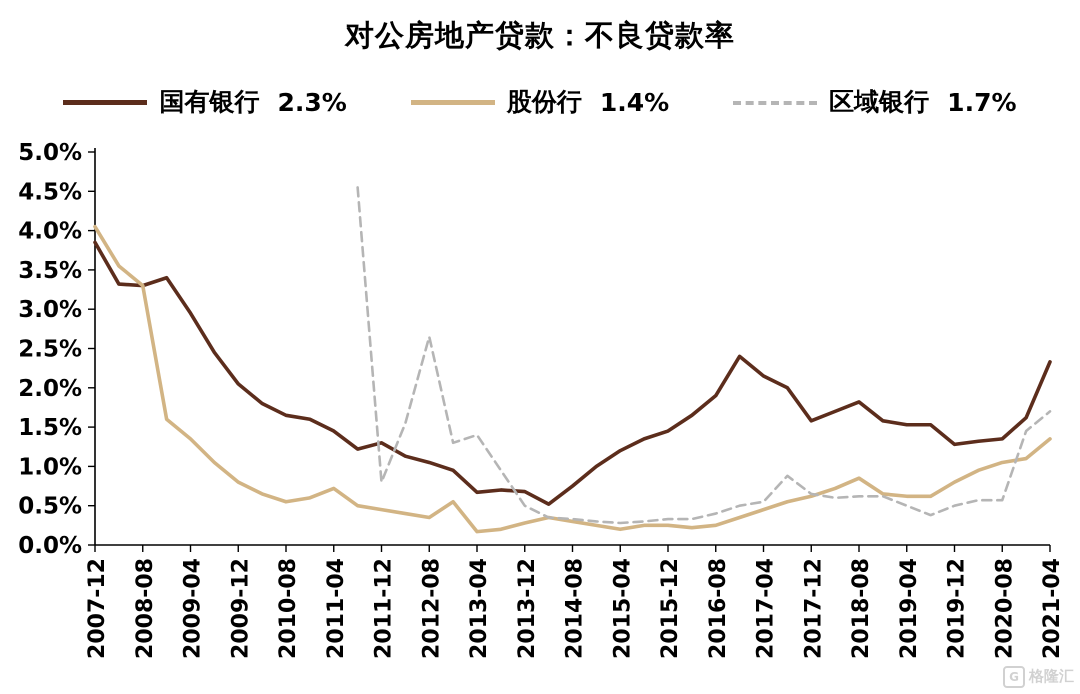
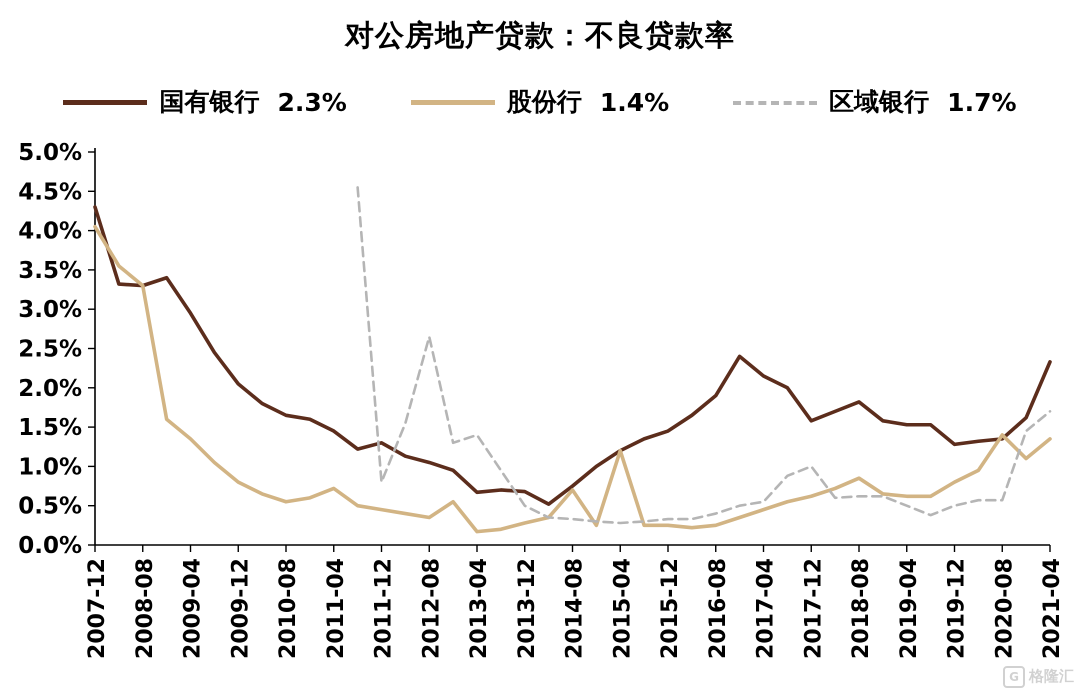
国有银行/2007-12: 3.9% -> 4.3%
股份行/2014-08: 0.3% -> 0.7%
股份行/2015-04: 0.2% -> 1.2%
区域银行/2017-12: 0.7% -> 1.0%
股份行/2020-08: 1.1% -> 1.4%
